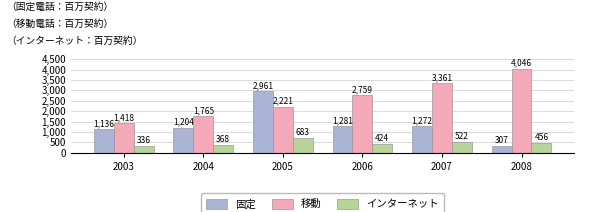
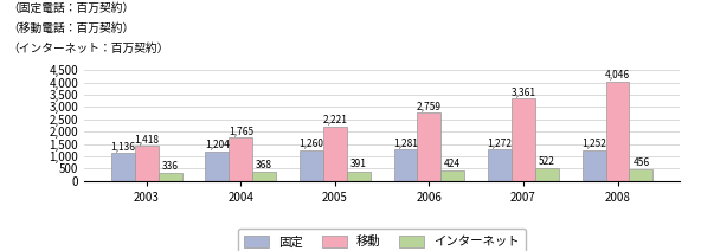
固定/2005: 2,961 -> 1,260
インターネット/2005: 683 -> 391
固定/2008: 307 -> 1,252
